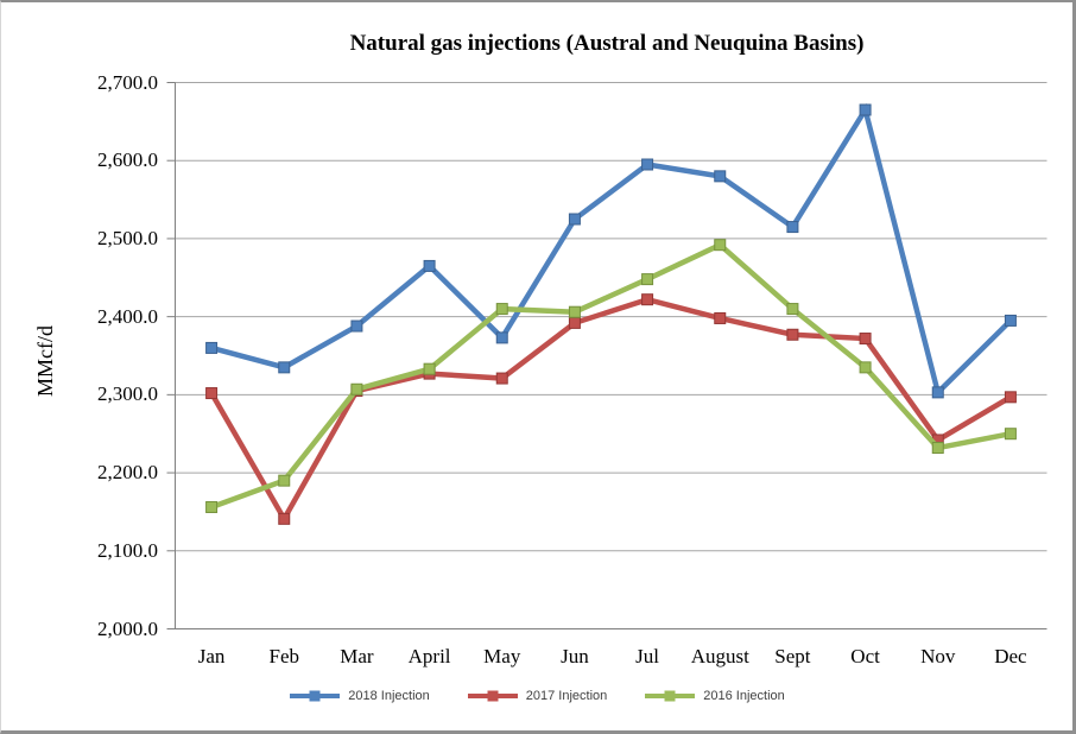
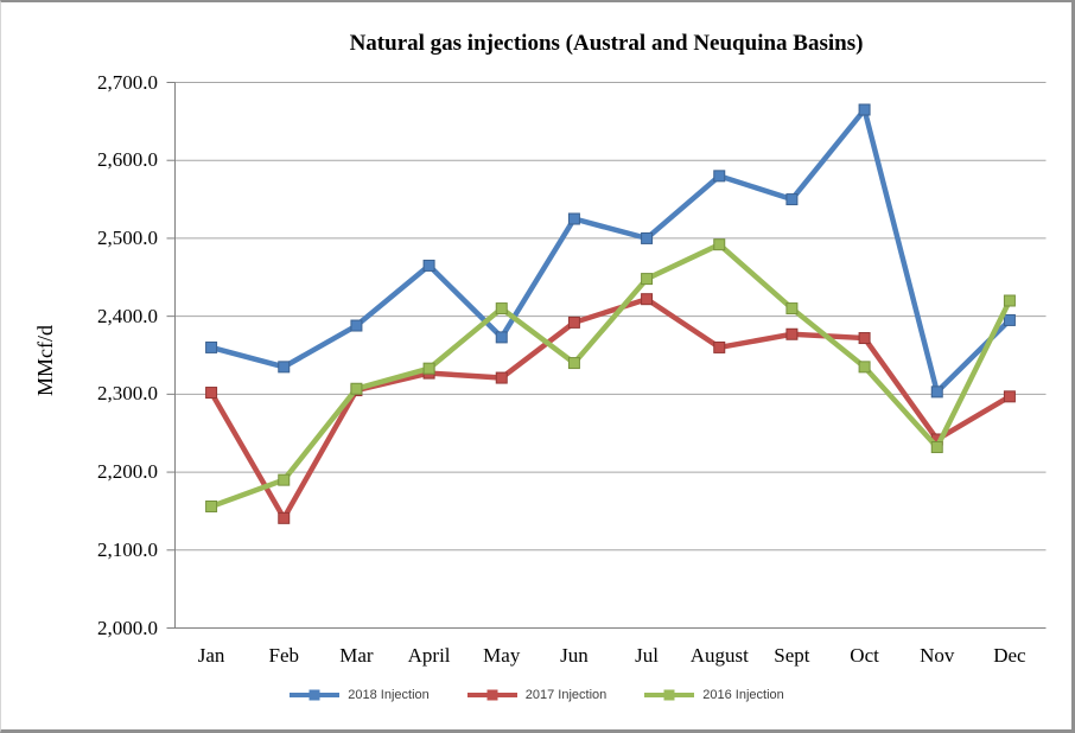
2016 Injection/Jun: 2410 -> 2340
2018 Injection/Jul: 2600 -> 2500
2017 Injection/August: 2400 -> 2360
2018 Injection/Sept: 2520 -> 2550
2016 Injection/Dec: 2250 -> 2420
